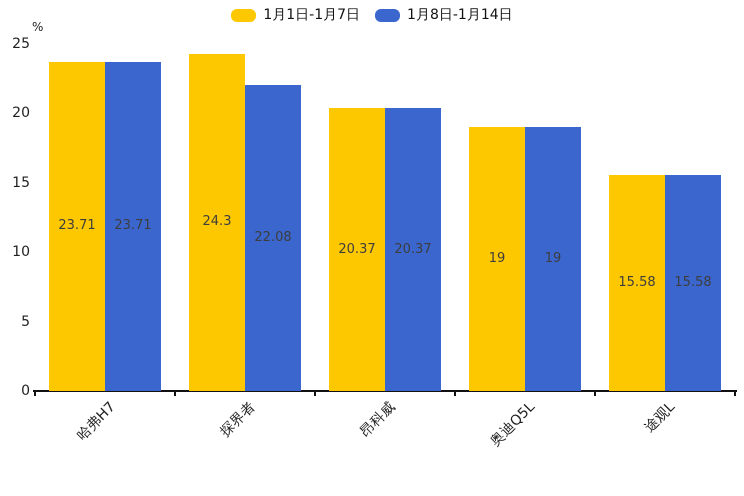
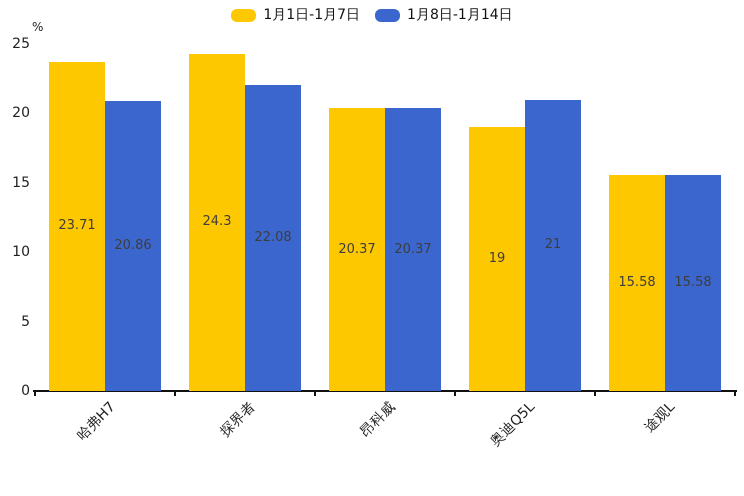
1月8日-1月14日/哈弗H7: 23.71 -> 20.86
1月8日-1月14日/奥迪Q5L: 19 -> 21
